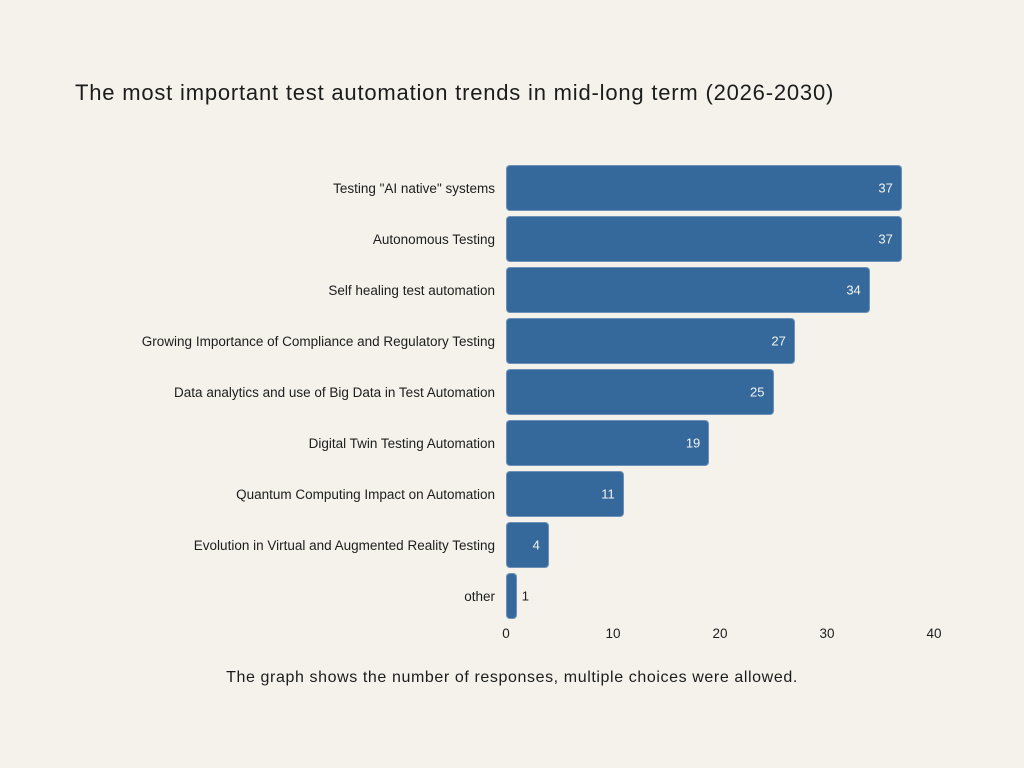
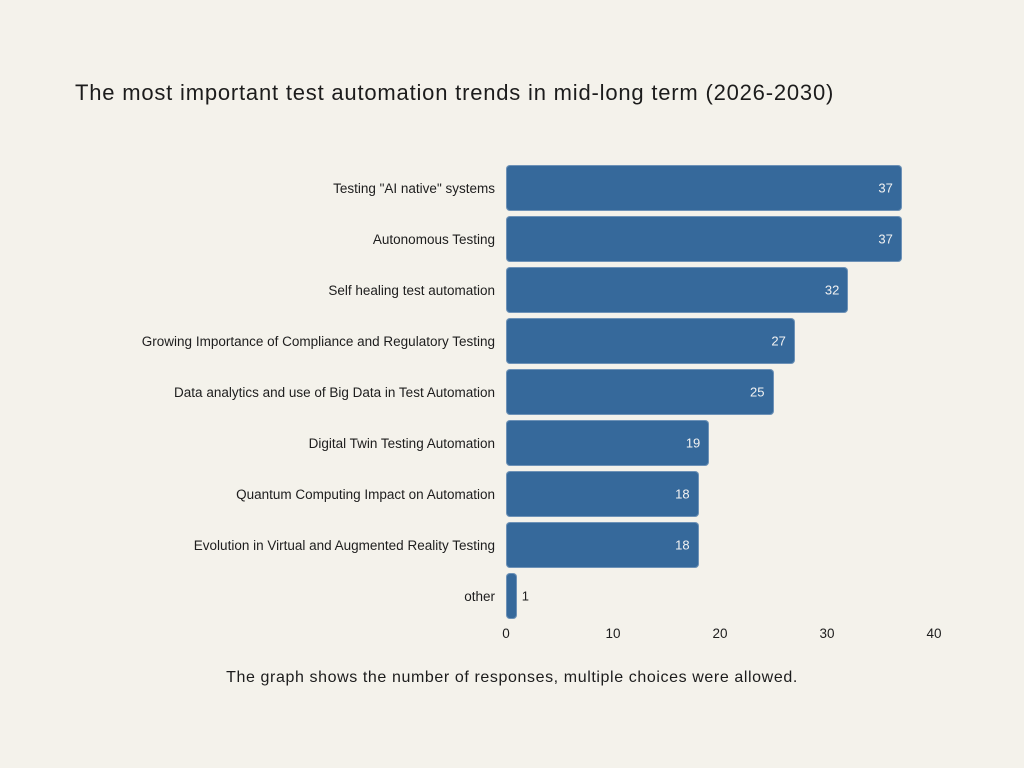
Self healing test automation: 34 -> 32
Quantum Computing Impact on Automation: 11 -> 18
Evolution in Virtual and Augmented Reality Testing: 4 -> 18
